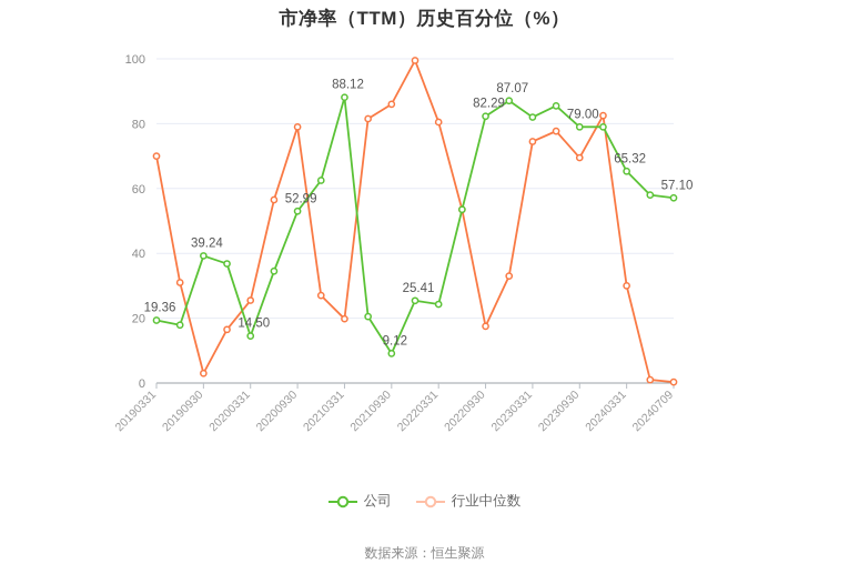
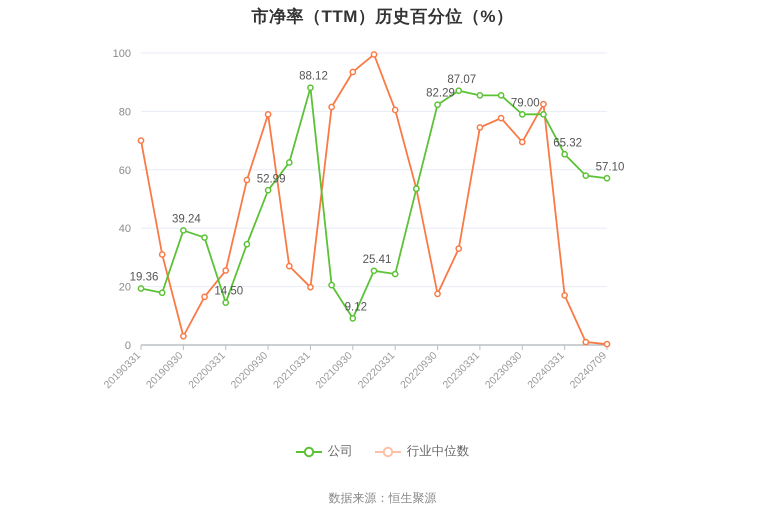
行业中位数/20210930: 86 -> 94
公司/20230331: 82 -> 86
行业中位数/20240331: 30 -> 17
